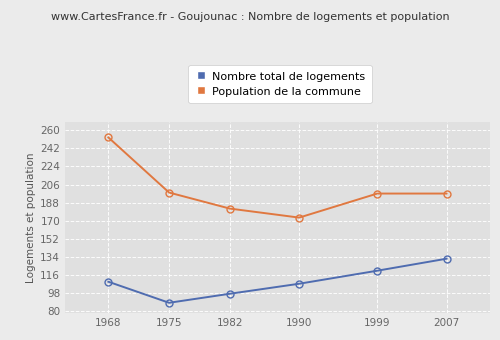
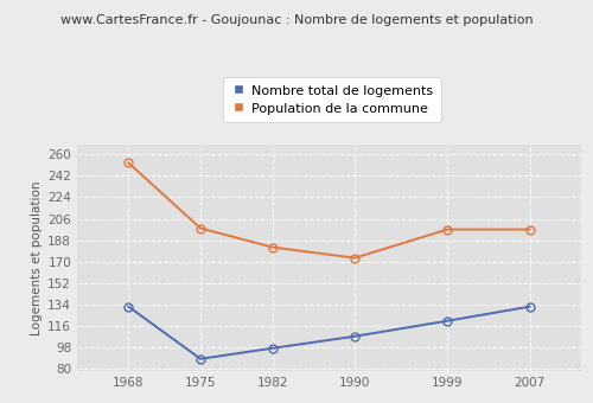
Nombre total de logements/1968: 109 -> 132
